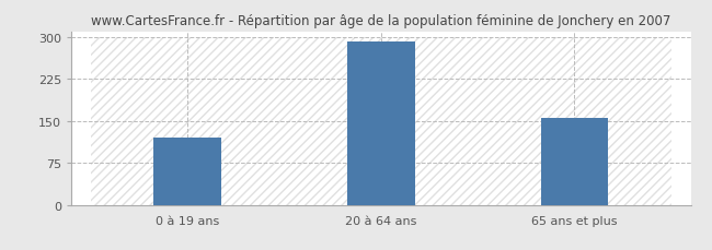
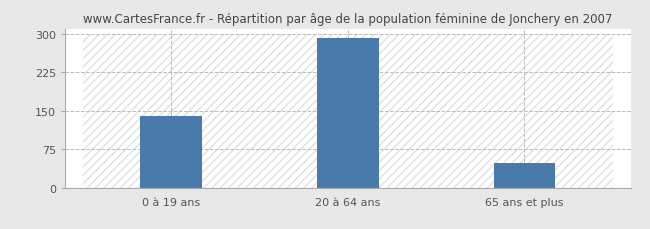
0 à 19 ans: 120 -> 140
65 ans et plus: 156 -> 48
